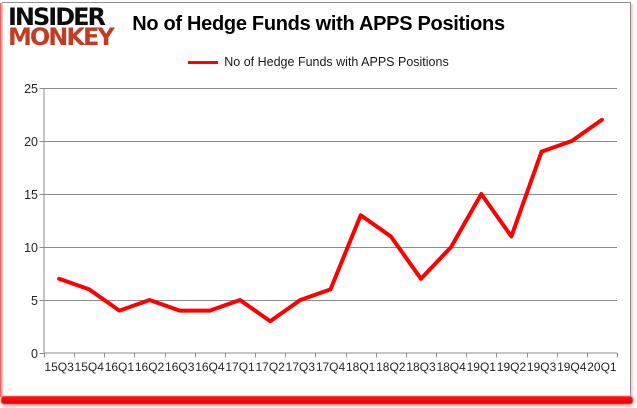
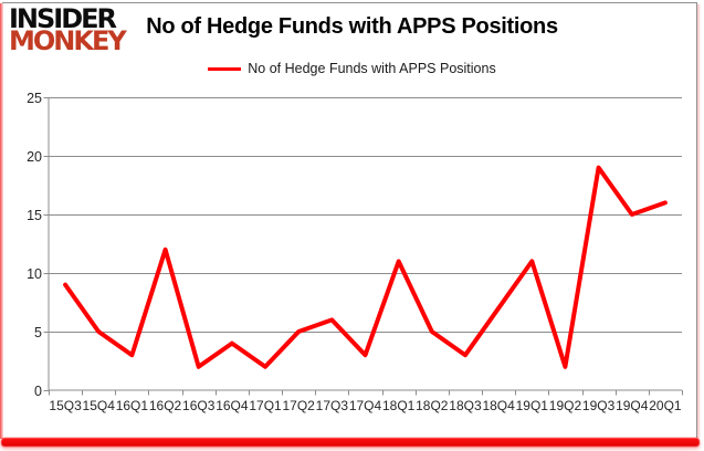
15Q3: 7 -> 9
15Q4: 6 -> 5
16Q1: 4 -> 3
16Q2: 5 -> 12
16Q3: 4 -> 2
17Q1: 5 -> 2
17Q2: 3 -> 5
17Q3: 5 -> 6
17Q4: 6 -> 3
18Q1: 13 -> 11
18Q2: 11 -> 5
18Q3: 7 -> 3
18Q4: 10 -> 7
19Q1: 15 -> 11
19Q2: 11 -> 2
19Q4: 20 -> 15
20Q1: 22 -> 16
